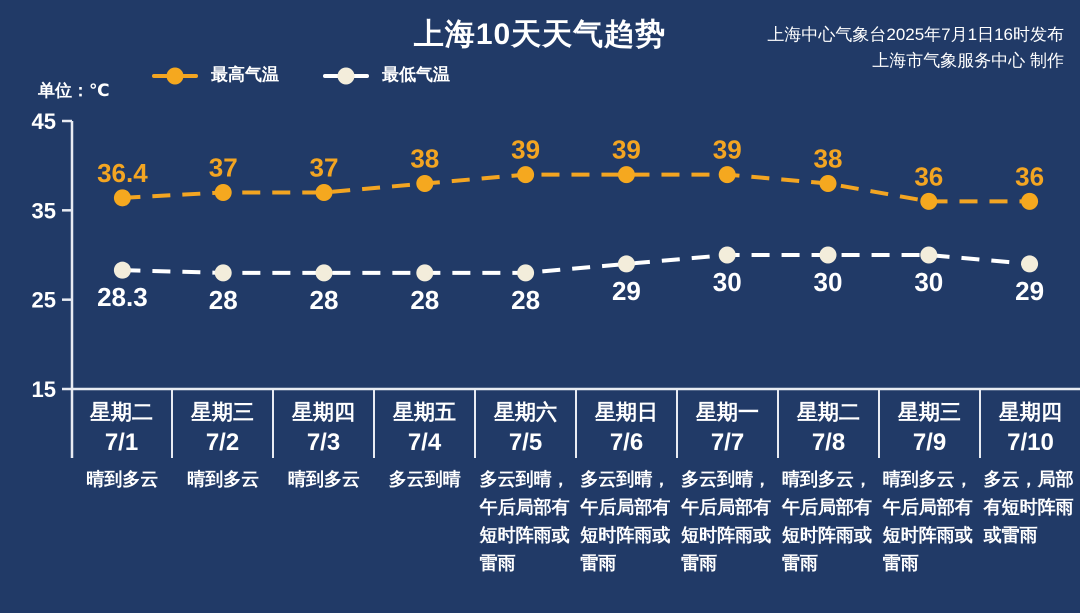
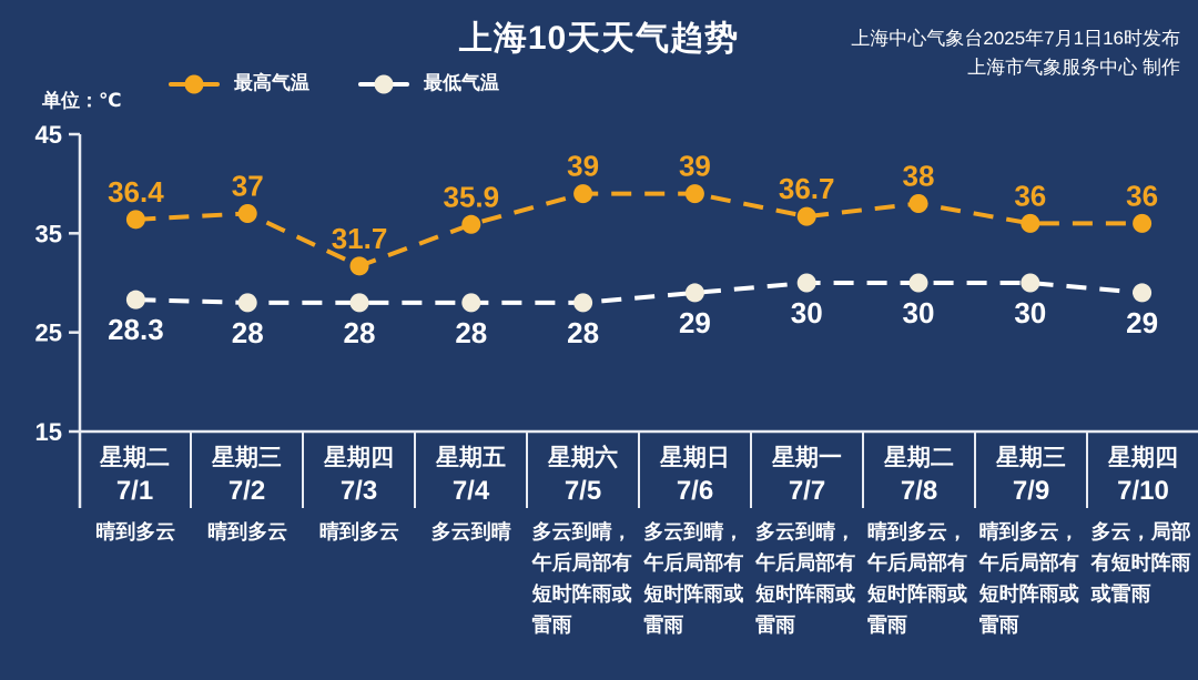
最高气温/7/3: 37 -> 31.7
最高气温/7/4: 38 -> 35.9
最高气温/7/7: 39 -> 36.7
